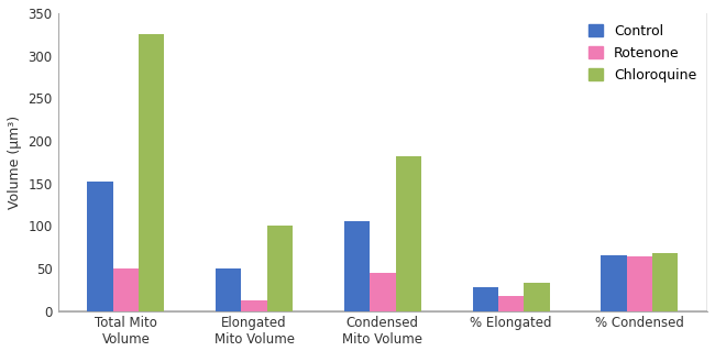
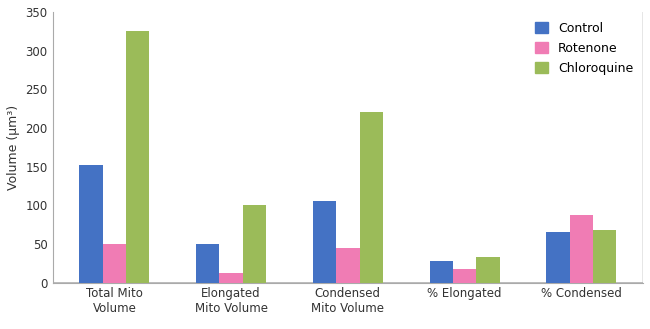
Chloroquine/Condensed Mito Volume: 182 -> 220
Rotenone/% Condensed: 64 -> 88
